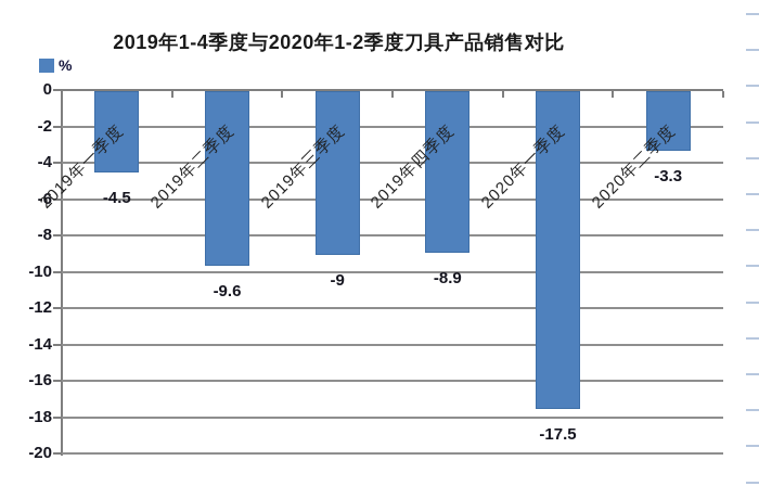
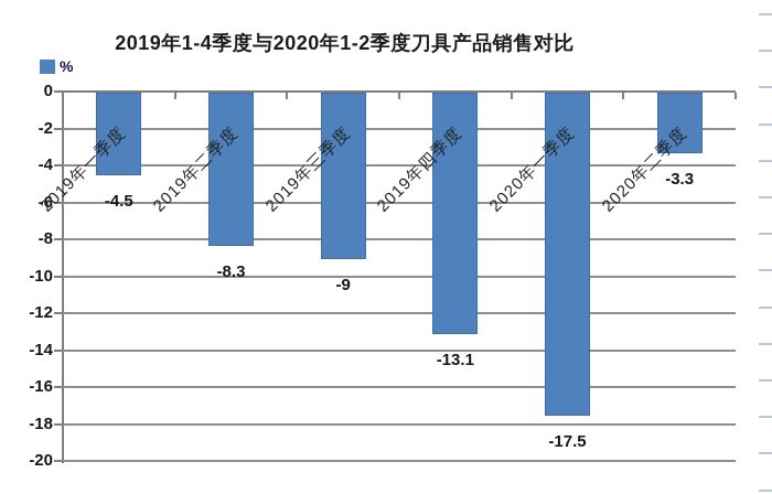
2019年二季度: -9.6 -> -8.3
2019年四季度: -8.9 -> -13.1
